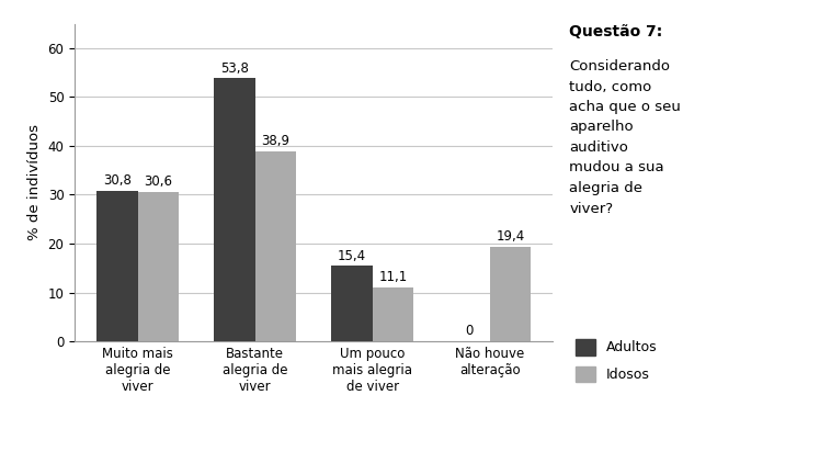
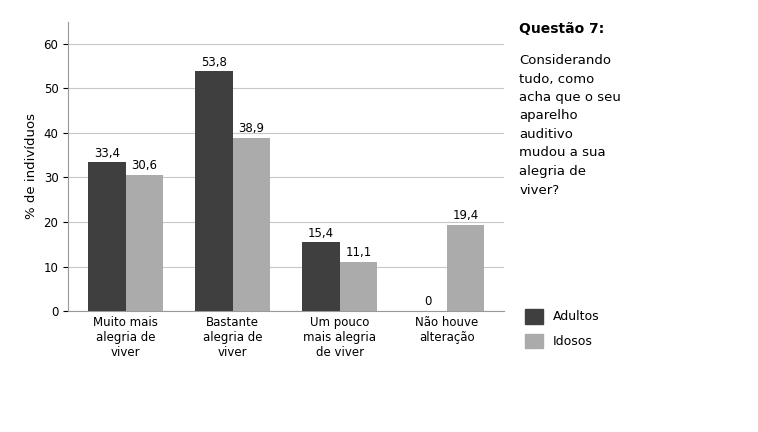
Adultos/Muito mais alegria de viver: 30,8 -> 33,4
